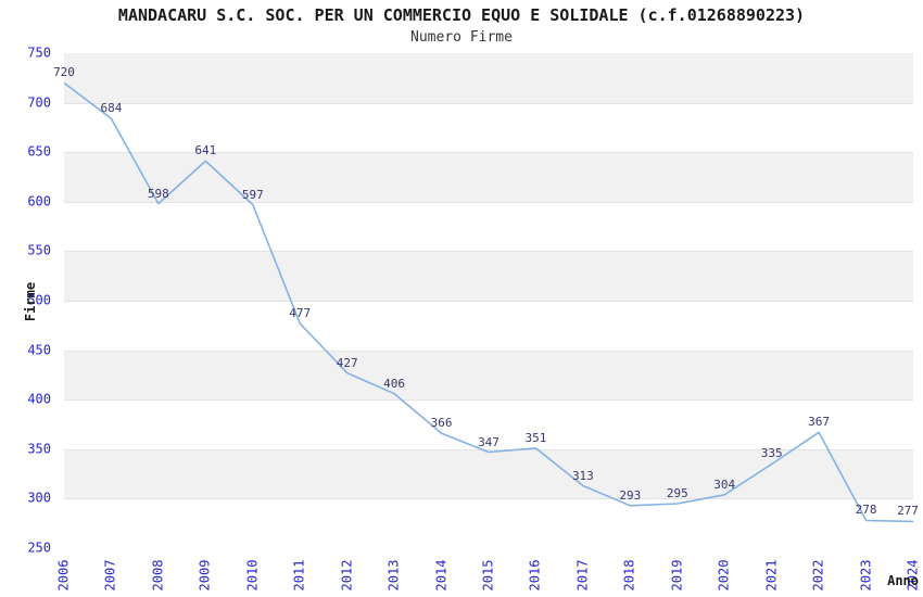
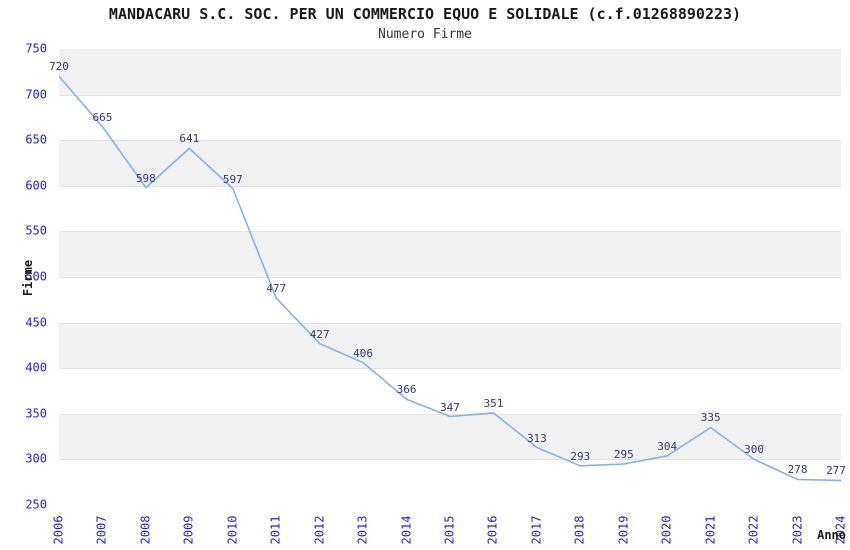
2007: 684 -> 665
2022: 367 -> 300
